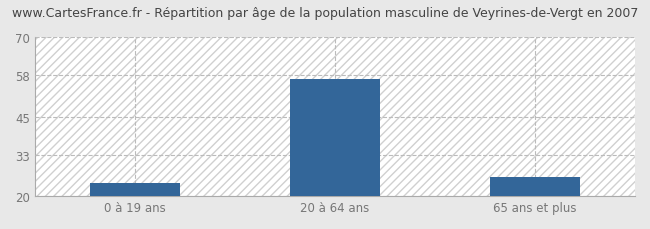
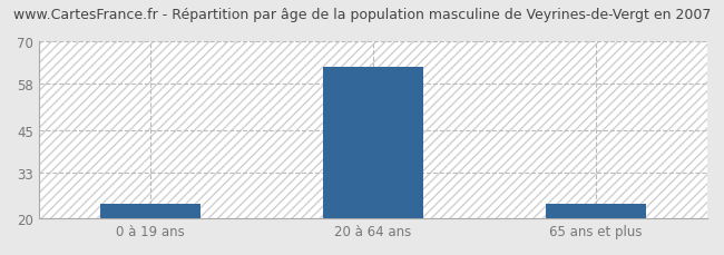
20 à 64 ans: 57 -> 63
65 ans et plus: 26 -> 24
